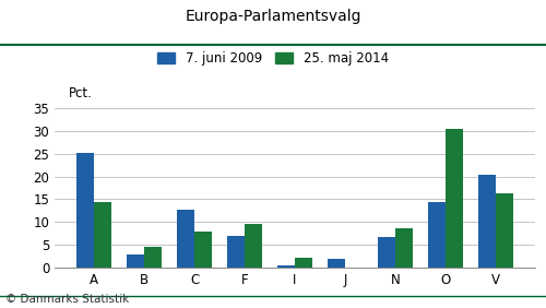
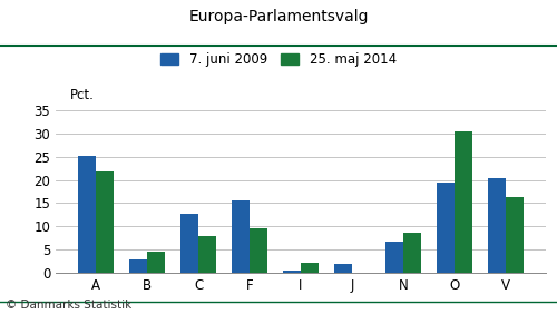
25. maj 2014/A: 14.5 -> 21.8
7. juni 2009/F: 7.0 -> 15.7
7. juni 2009/O: 14.5 -> 19.3
